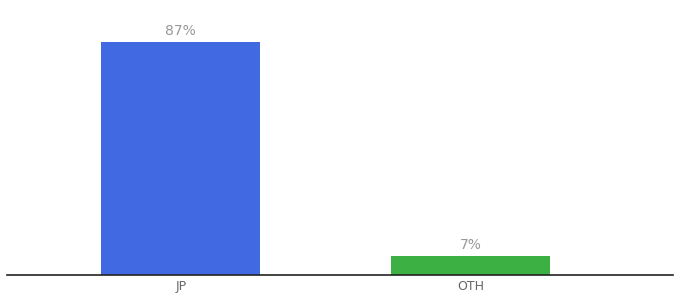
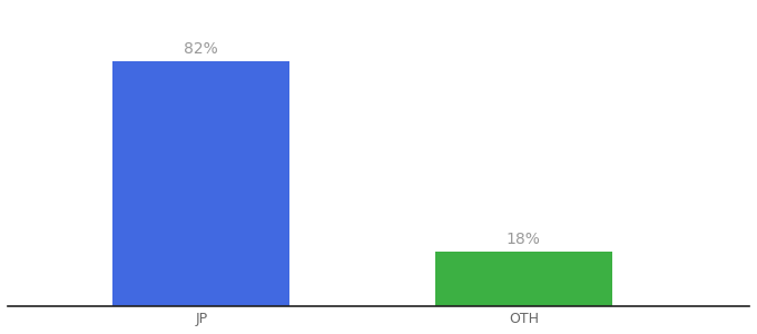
JP: 87% -> 82%
OTH: 7% -> 18%
